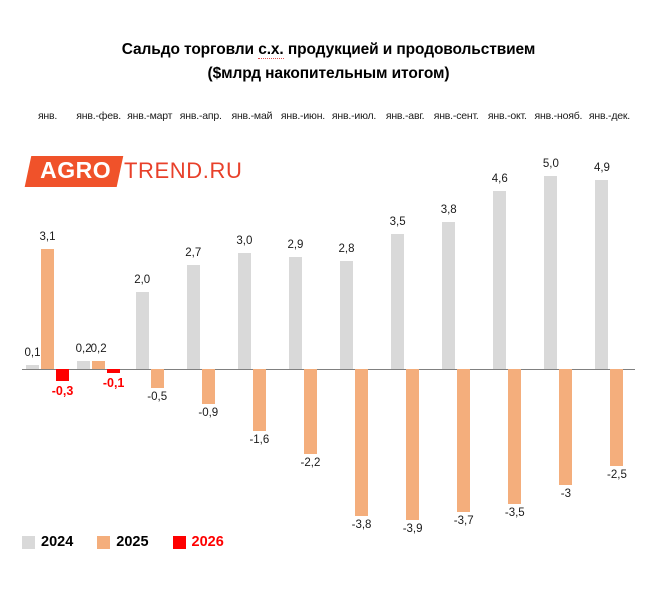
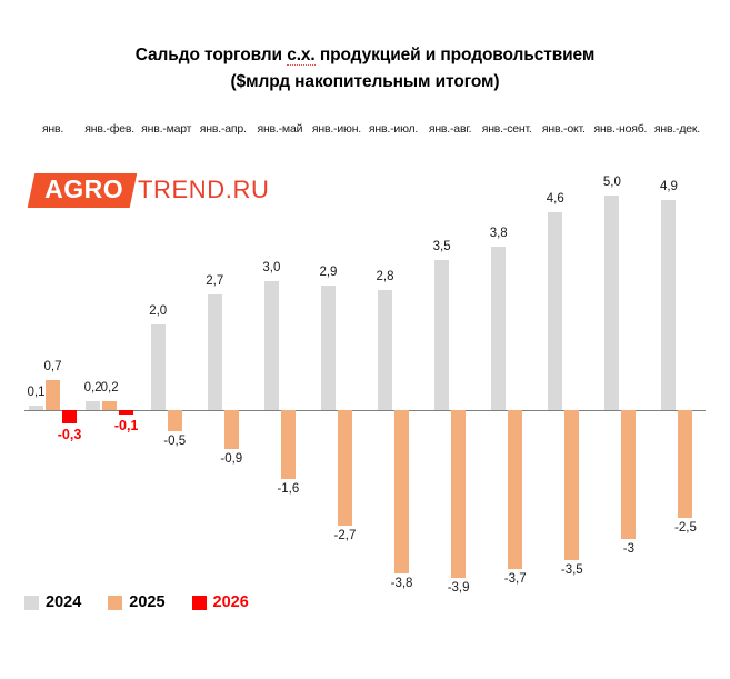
2025/янв.: 3,1 -> 0,7
2025/янв.-июн.: -2,2 -> -2,7
